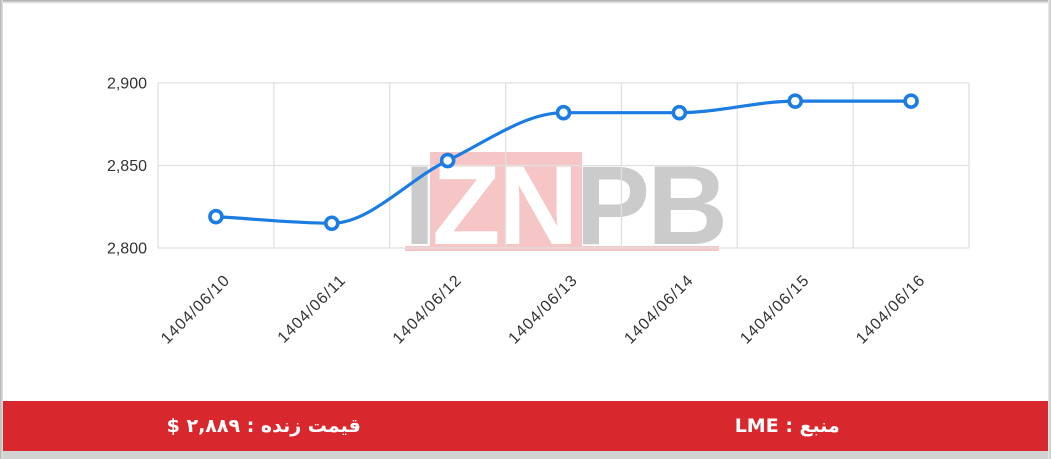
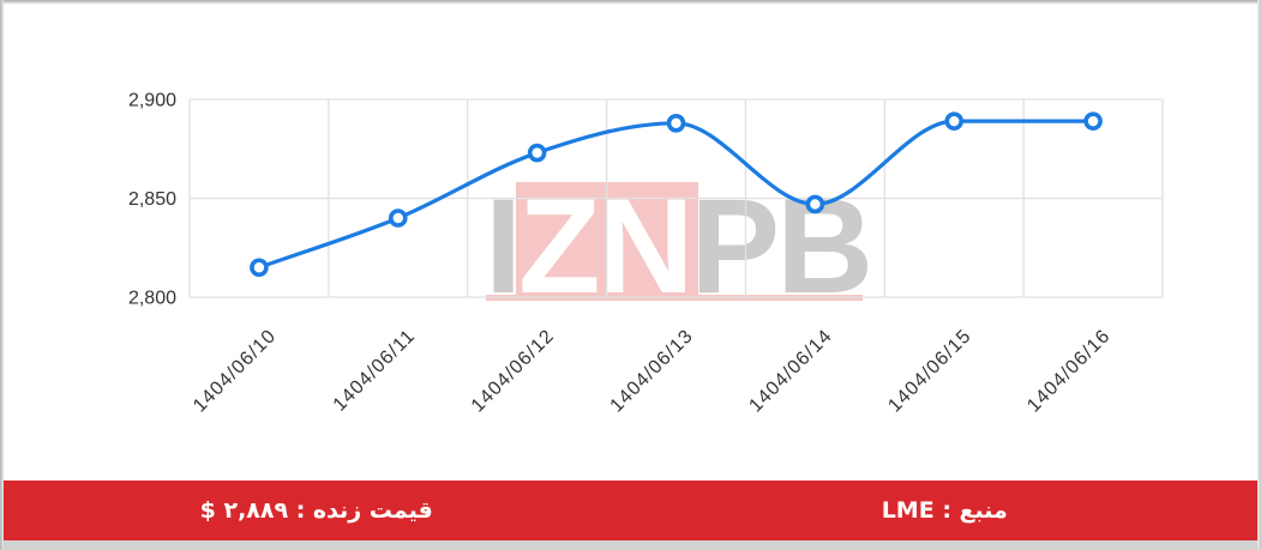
1404/06/10: 2819 -> 2815
1404/06/11: 2815 -> 2840
1404/06/12: 2853 -> 2873
1404/06/13: 2882 -> 2888
1404/06/14: 2882 -> 2847
